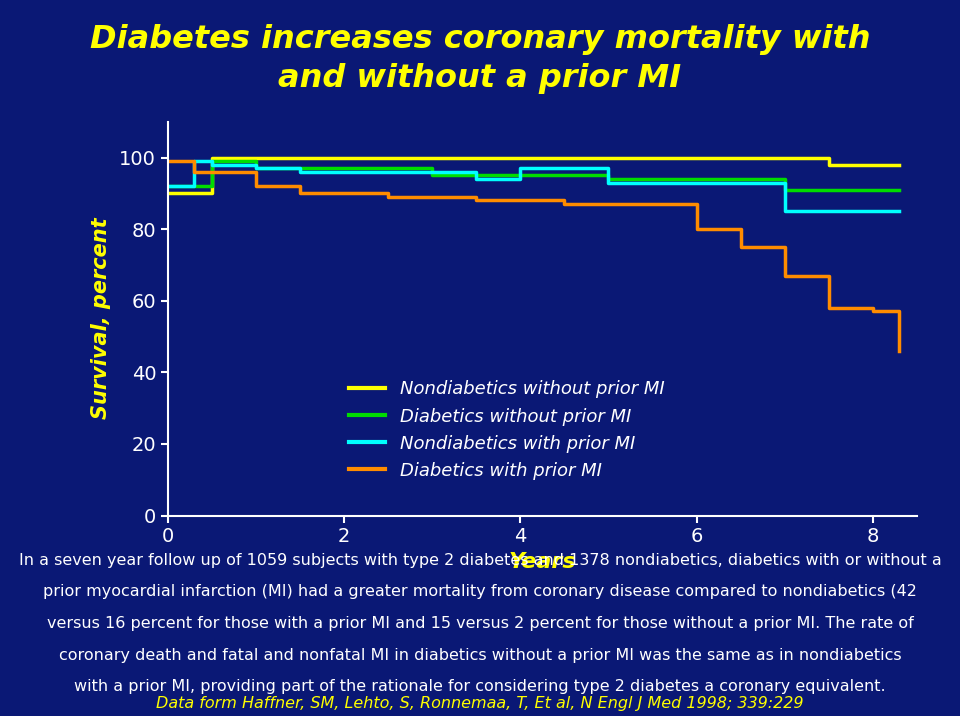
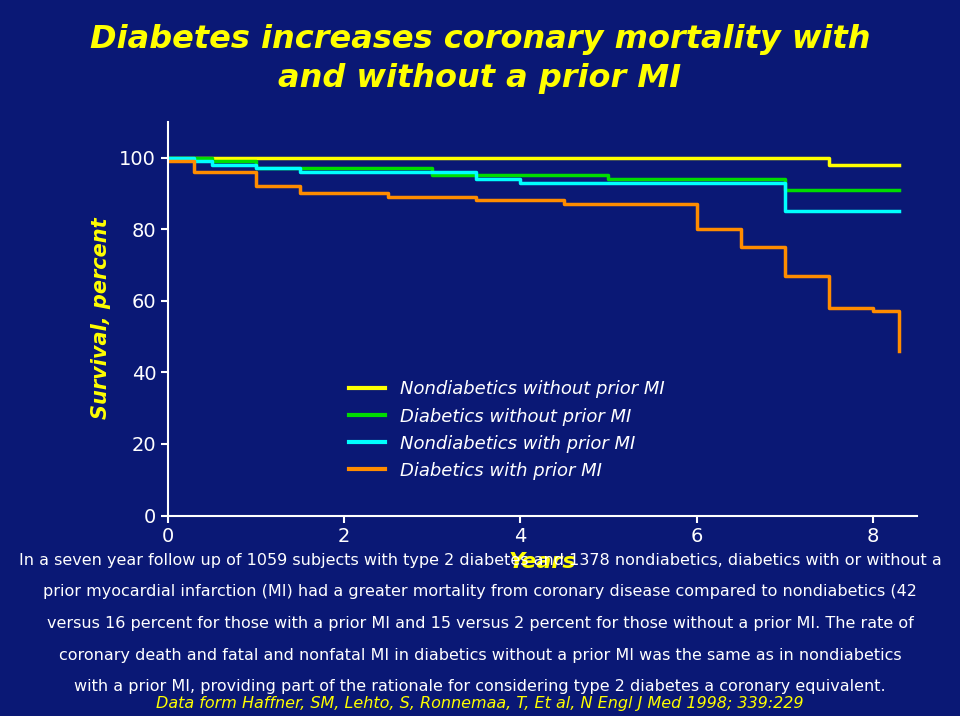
Nondiabetics without prior MI/0: 90 -> 100
Diabetics without prior MI/0: 92 -> 100
Nondiabetics with prior MI/0: 92 -> 100
Nondiabetics with prior MI/4: 97 -> 93
